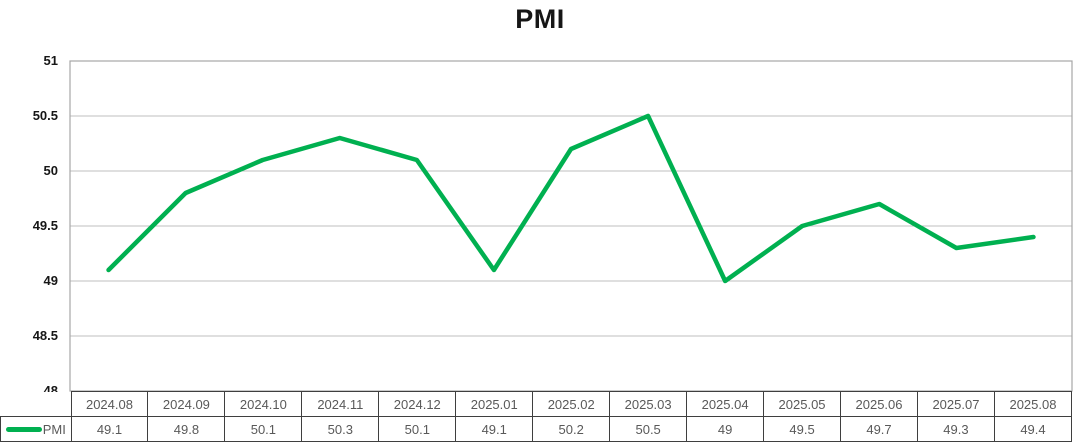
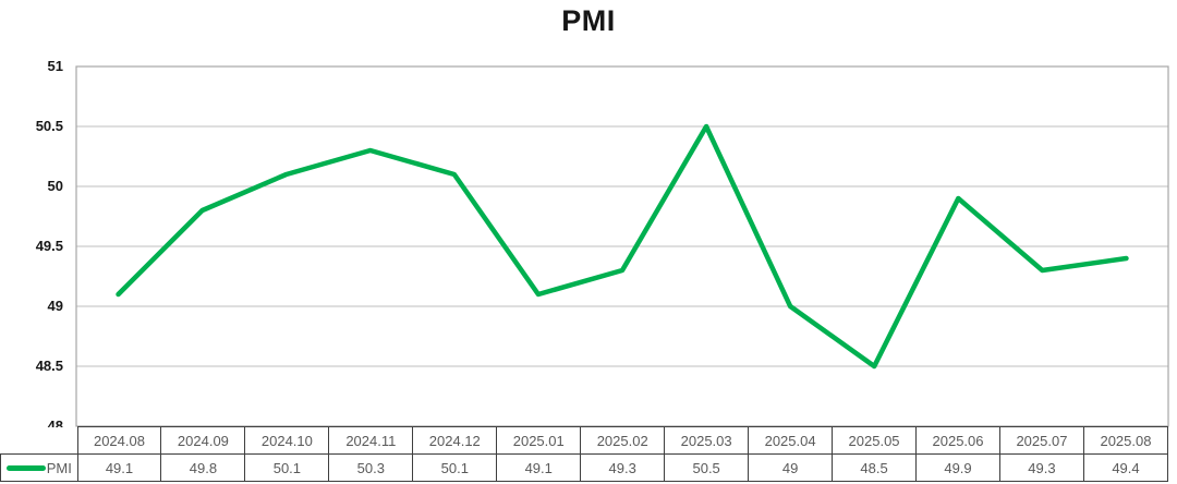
2025.02: 50.2 -> 49.3
2025.05: 49.5 -> 48.5
2025.06: 49.7 -> 49.9
